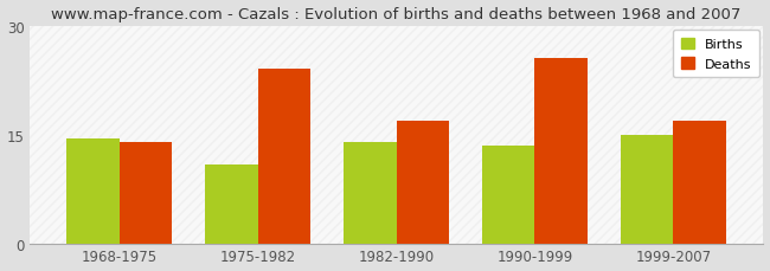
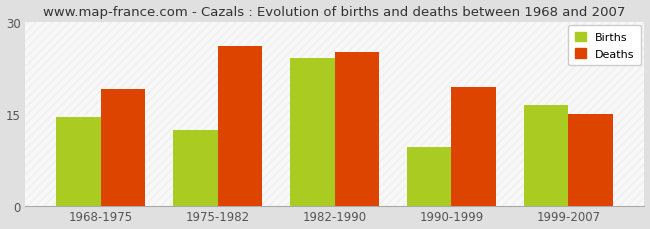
Deaths/1968-1975: 14.0 -> 19.0
Births/1975-1982: 11.0 -> 12.4
Deaths/1975-1982: 24.0 -> 26.0
Births/1982-1990: 14.0 -> 24.0
Deaths/1982-1990: 17.0 -> 25.0
Births/1990-1999: 13.5 -> 9.6
Deaths/1990-1999: 25.5 -> 19.4
Births/1999-2007: 15.0 -> 16.4
Deaths/1999-2007: 17.0 -> 15.0
